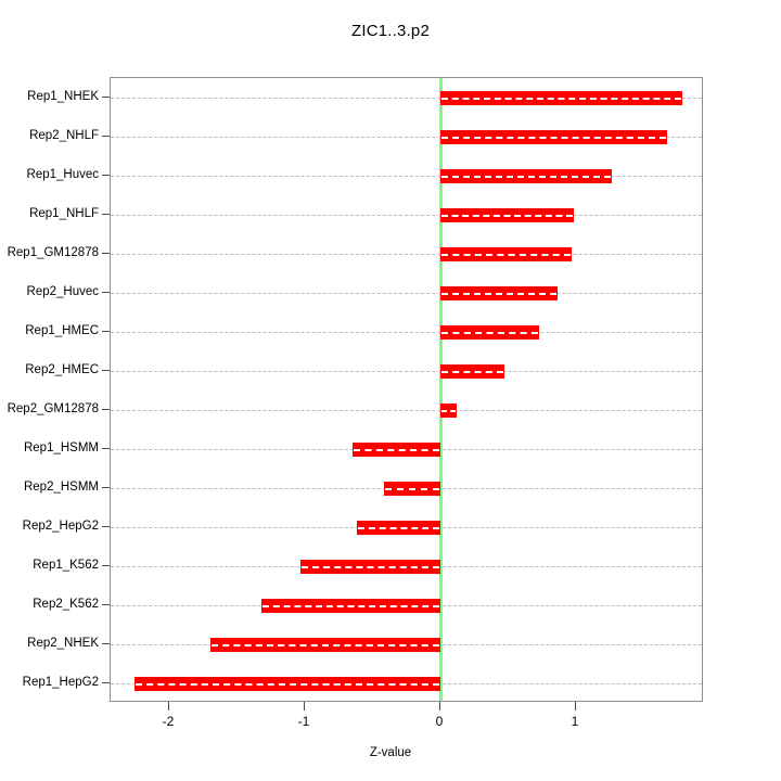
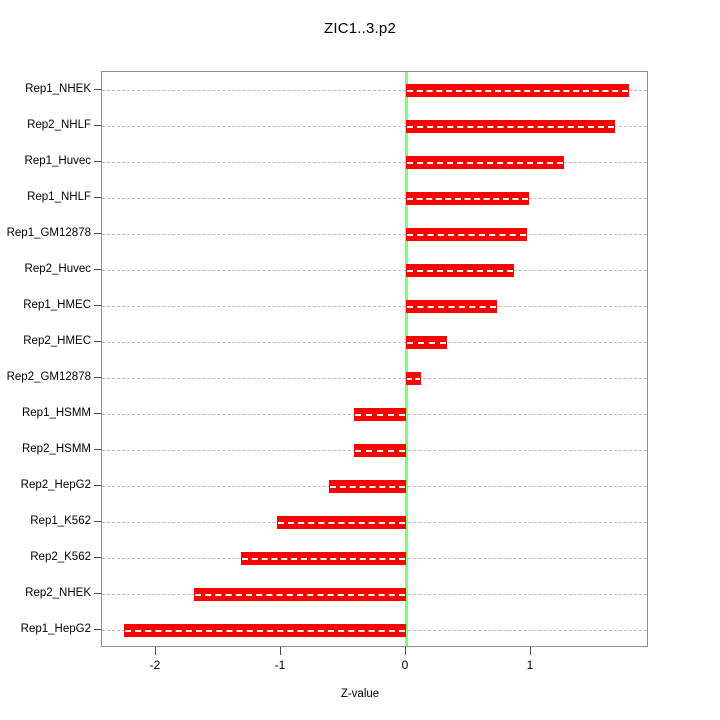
Rep2_HMEC: 0.47 -> 0.33
Rep1_HSMM: -0.65 -> -0.42
